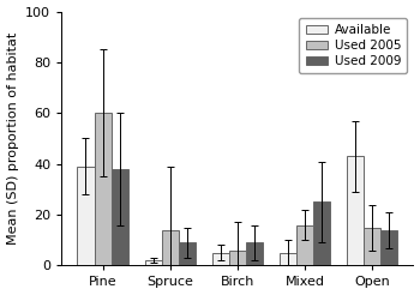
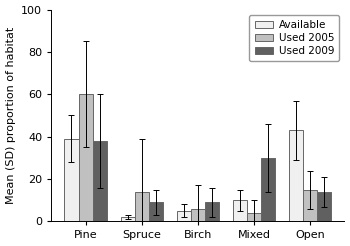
Available/Mixed: 5 -> 10
Used 2005/Mixed: 16 -> 4
Used 2009/Mixed: 25 -> 30
